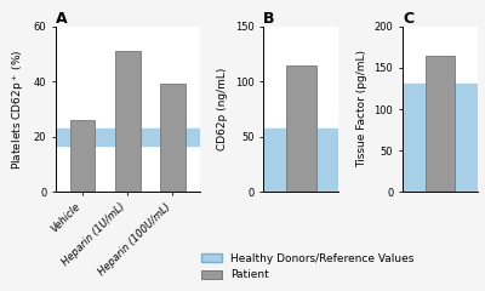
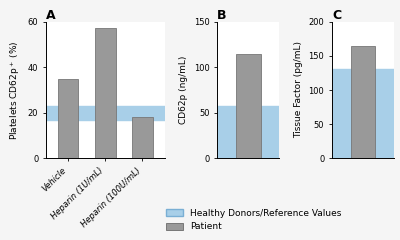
A/Vehicle: 26 -> 35
A/Heparin (1U/mL): 51 -> 57
A/Heparin (100U/mL): 39 -> 18
